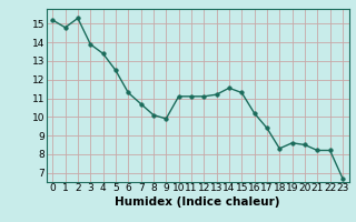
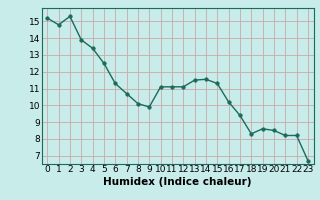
13: 11.2 -> 11.5
